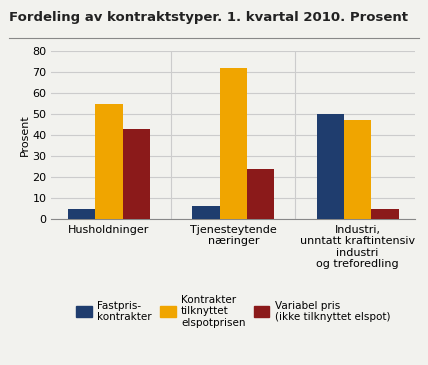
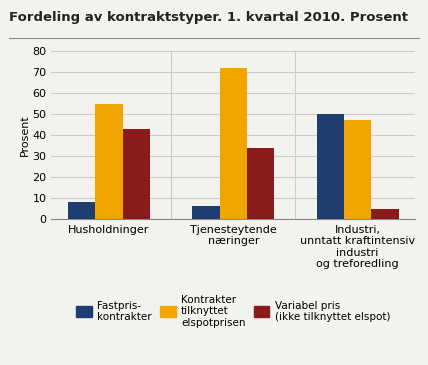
Fastpris- kontrakter/Husholdninger: 5 -> 8
Variabel pris (ikke tilknyttet elspot)/Tjenesteytende næringer: 24 -> 34
